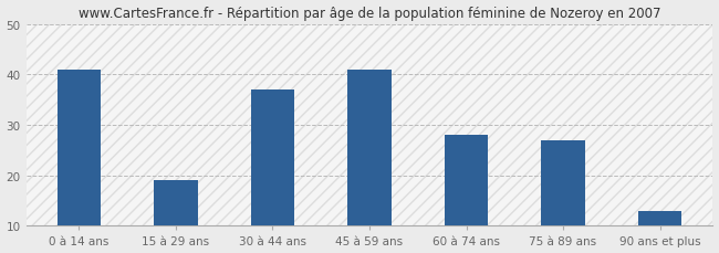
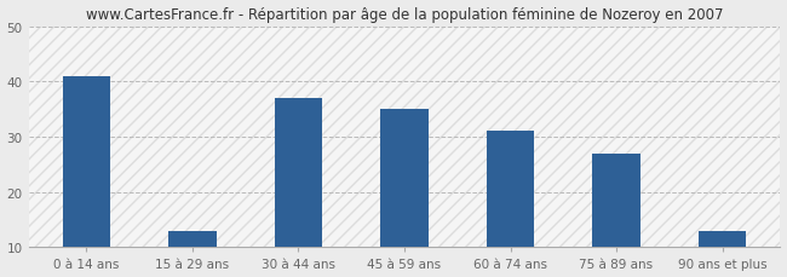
15 à 29 ans: 19 -> 13
45 à 59 ans: 41 -> 35
60 à 74 ans: 28 -> 31
